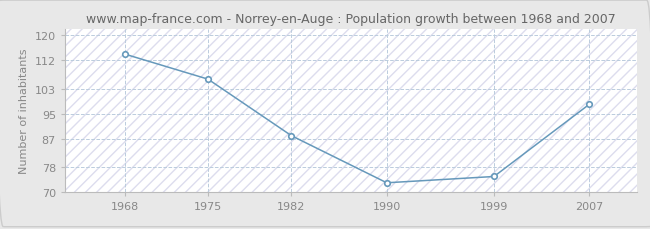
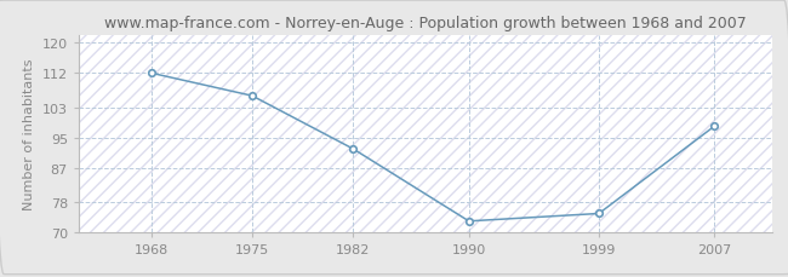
1968: 114 -> 112
1982: 88 -> 92
